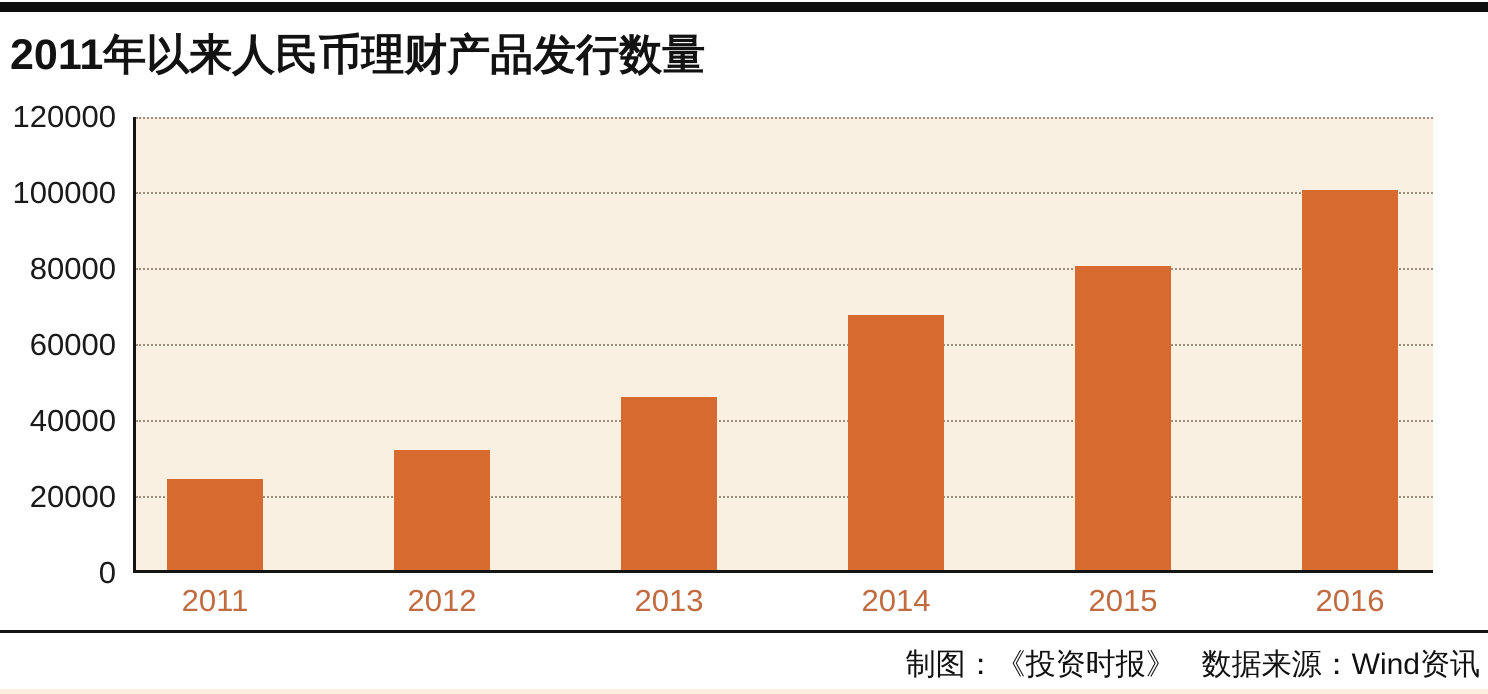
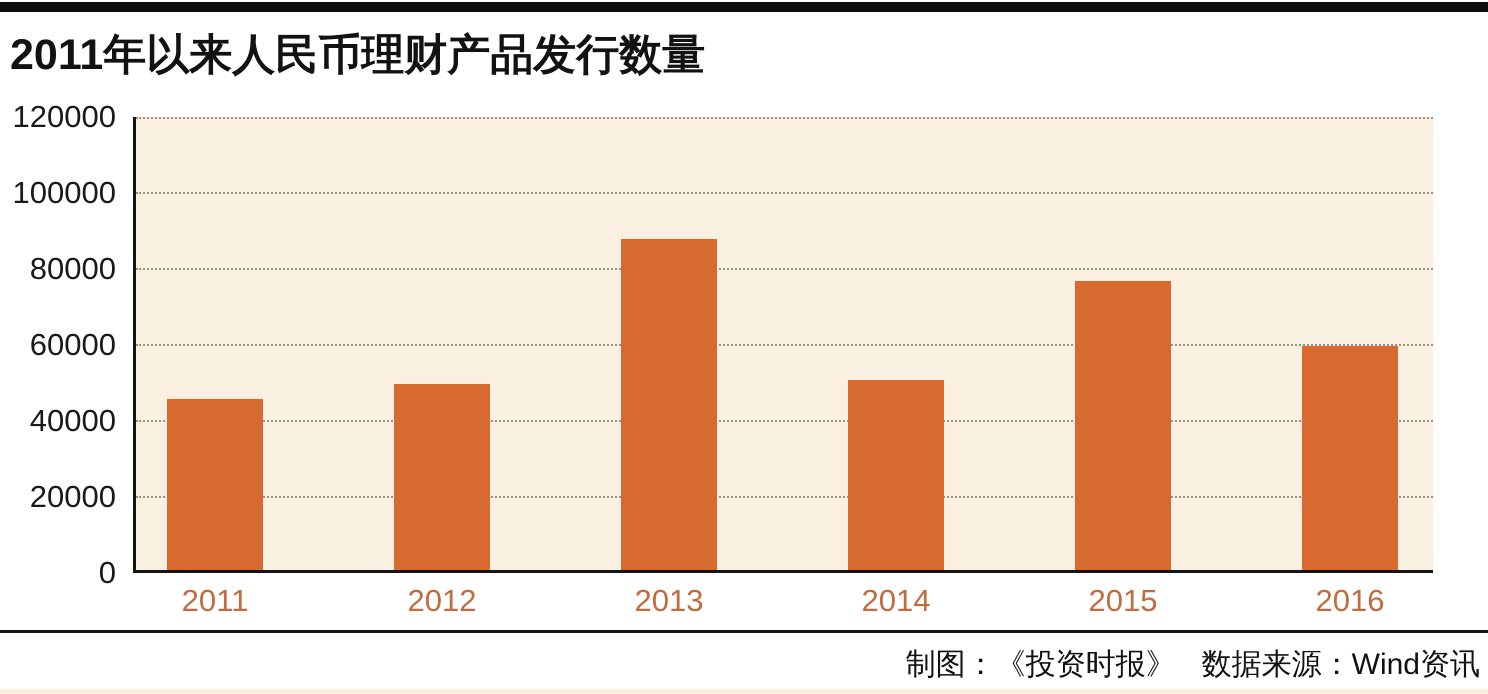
2011: 24000 -> 45000
2012: 32000 -> 49000
2013: 46000 -> 87000
2014: 67000 -> 50000
2015: 80000 -> 76000
2016: 100000 -> 59000
